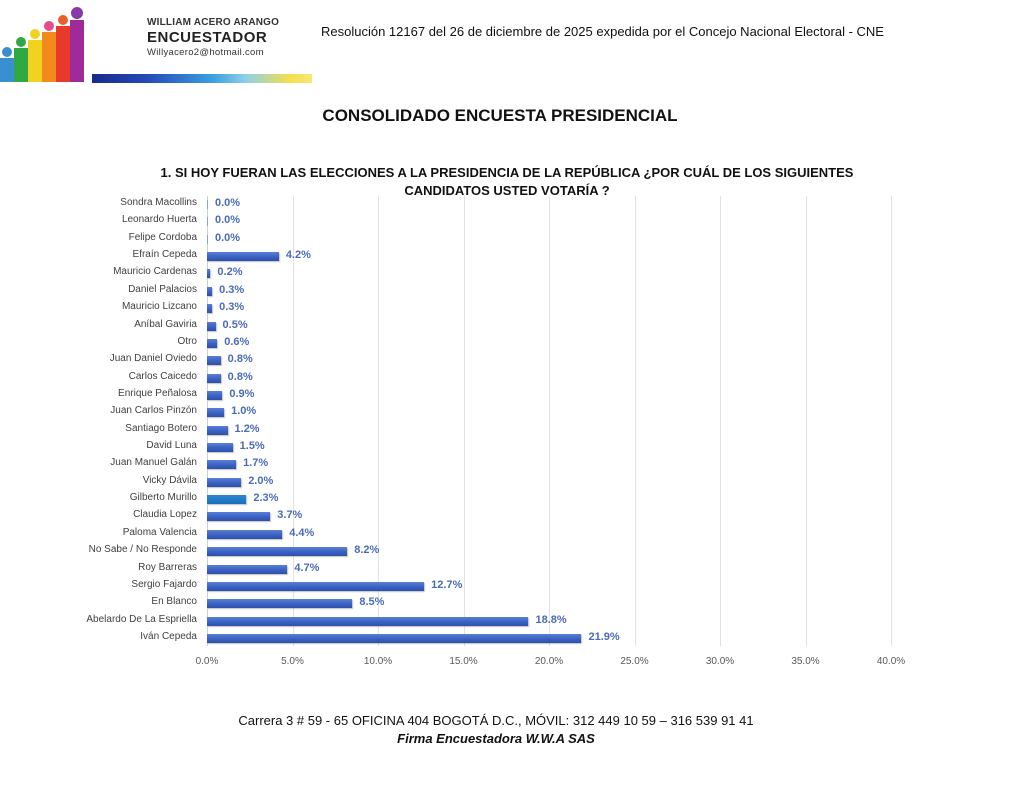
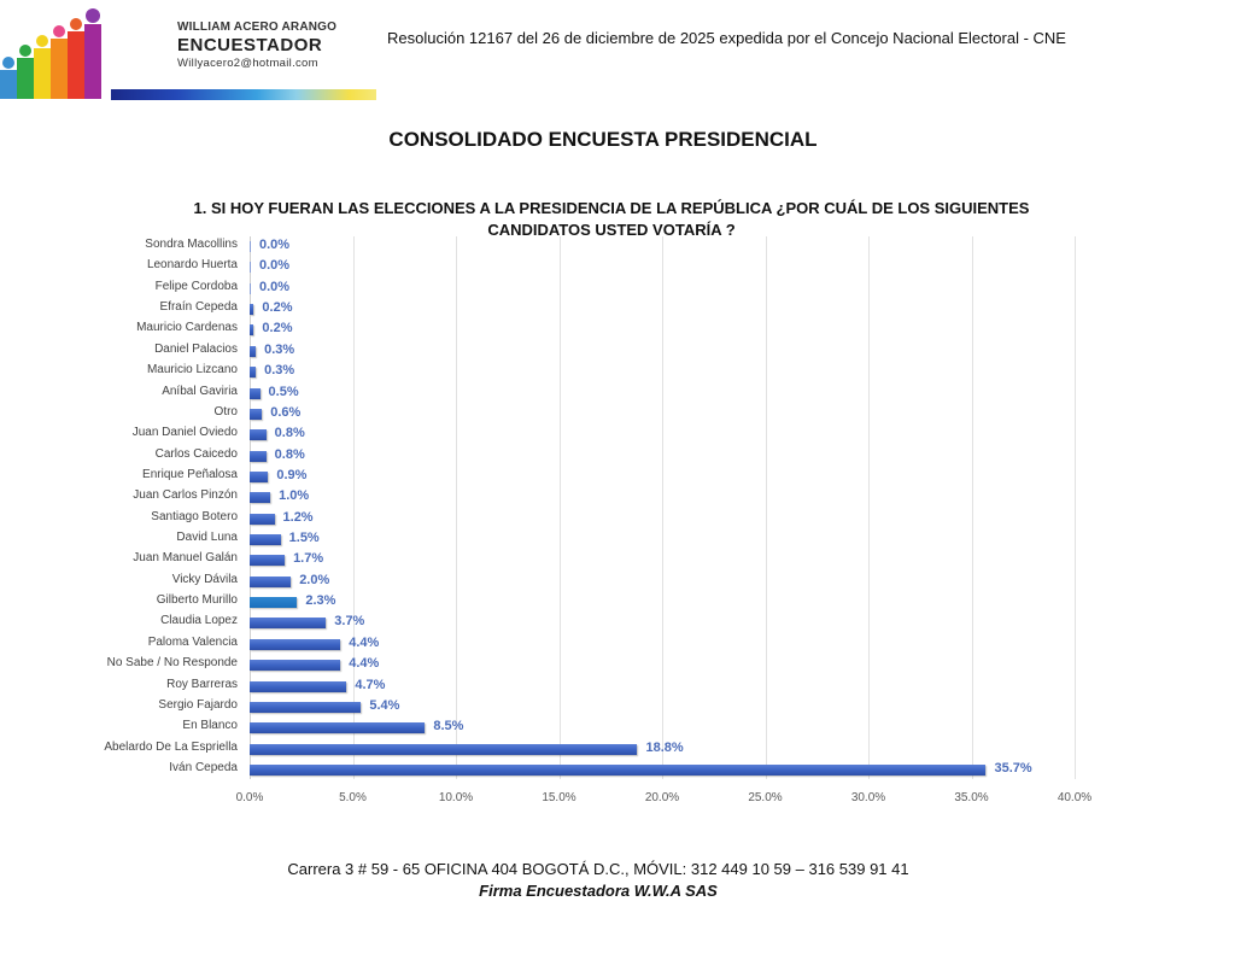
Efraín Cepeda: 4.2% -> 0.2%
No Sabe / No Responde: 8.2% -> 4.4%
Sergio Fajardo: 12.7% -> 5.4%
Iván Cepeda: 21.9% -> 35.7%
